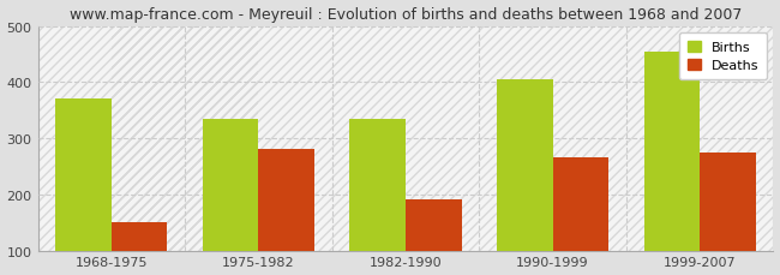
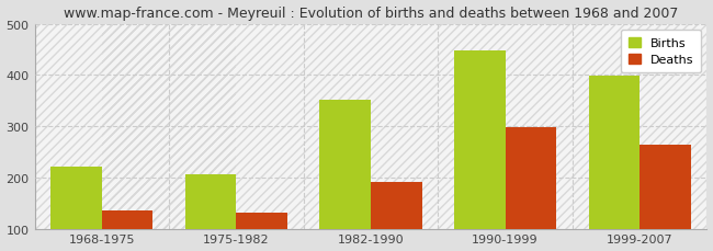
Births/1968-1975: 370 -> 222
Deaths/1968-1975: 150 -> 136
Births/1975-1982: 335 -> 206
Deaths/1975-1982: 280 -> 132
Births/1982-1990: 335 -> 352
Births/1990-1999: 405 -> 447
Deaths/1990-1999: 265 -> 298
Births/1999-2007: 455 -> 398
Deaths/1999-2007: 275 -> 263
